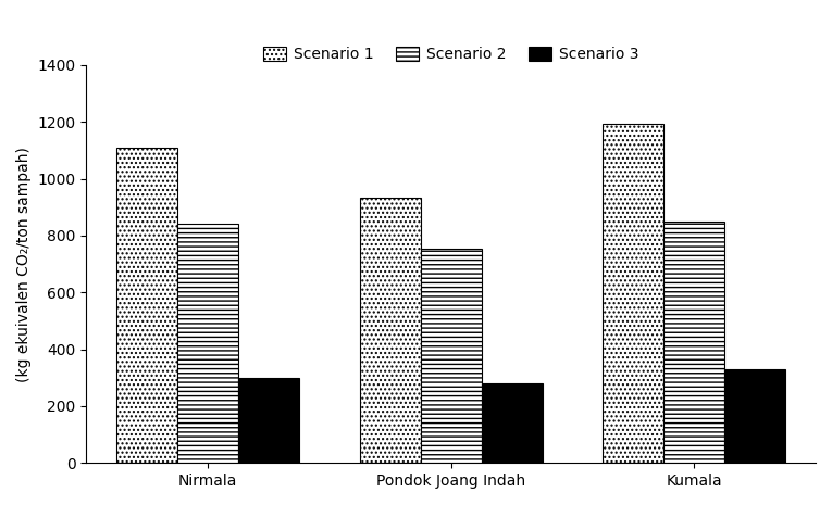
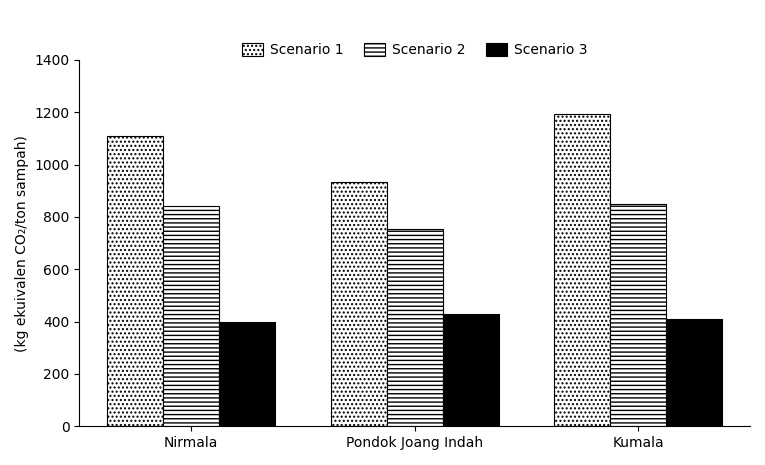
Scenario 3/Nirmala: 300 -> 400
Scenario 3/Pondok Joang Indah: 280 -> 430
Scenario 3/Kumala: 330 -> 410
